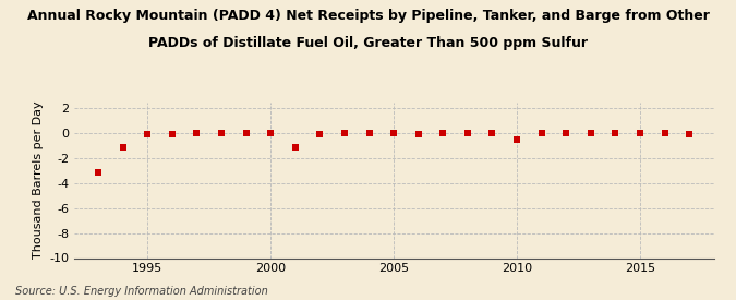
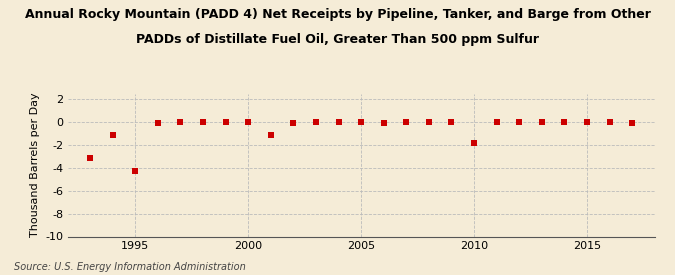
1995: -0.1 -> -4.3
2010: -0.5 -> -1.8
